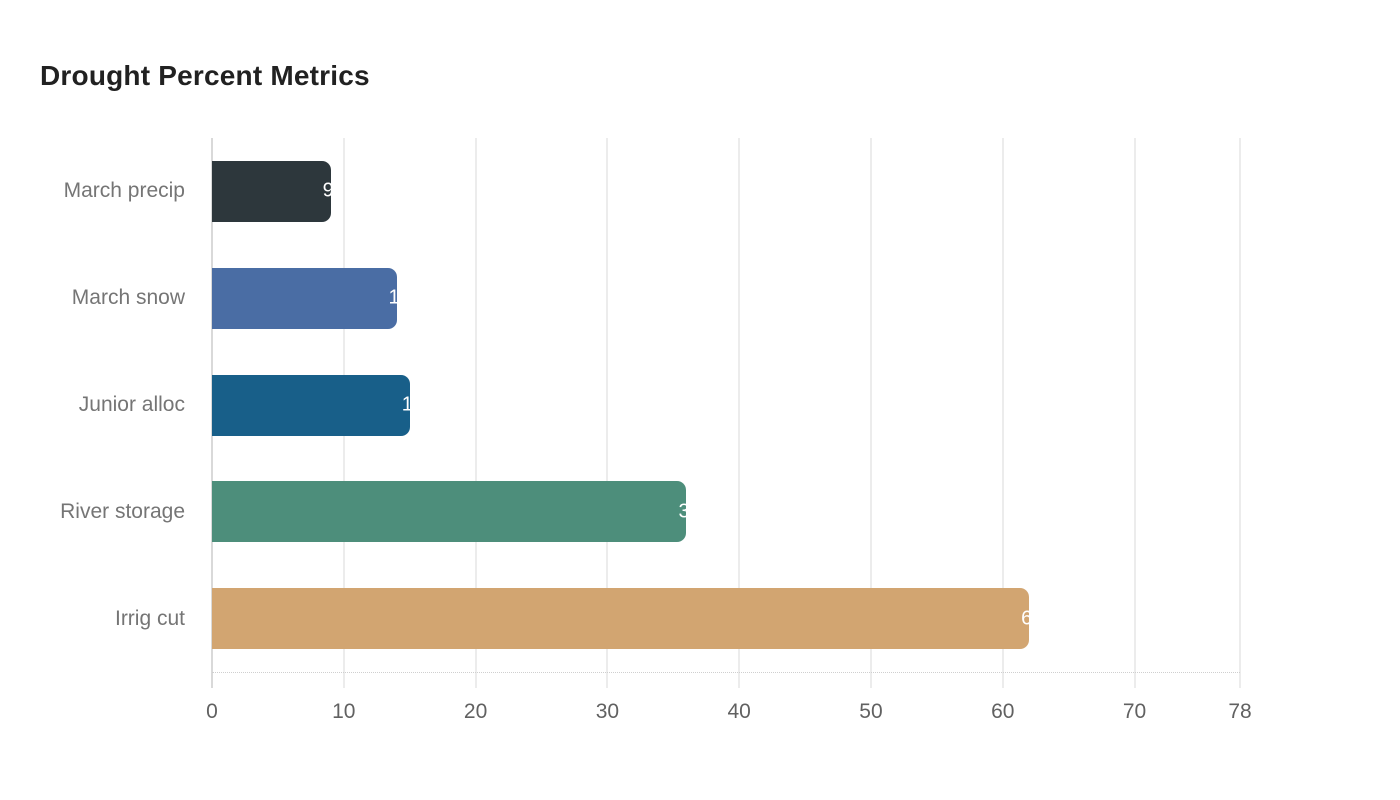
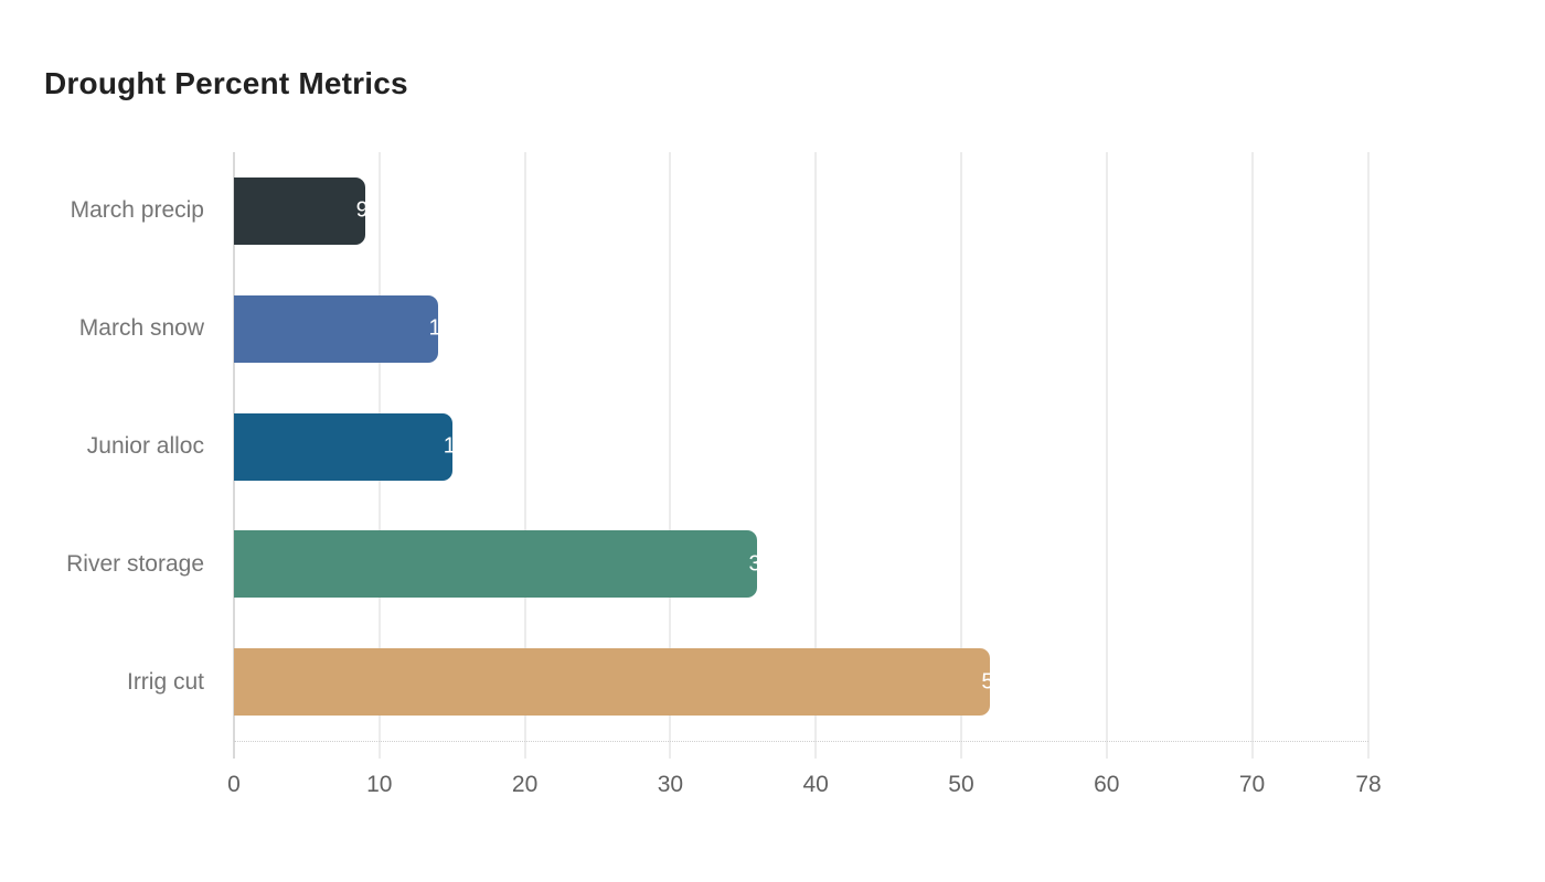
Irrig cut: 62 -> 52
